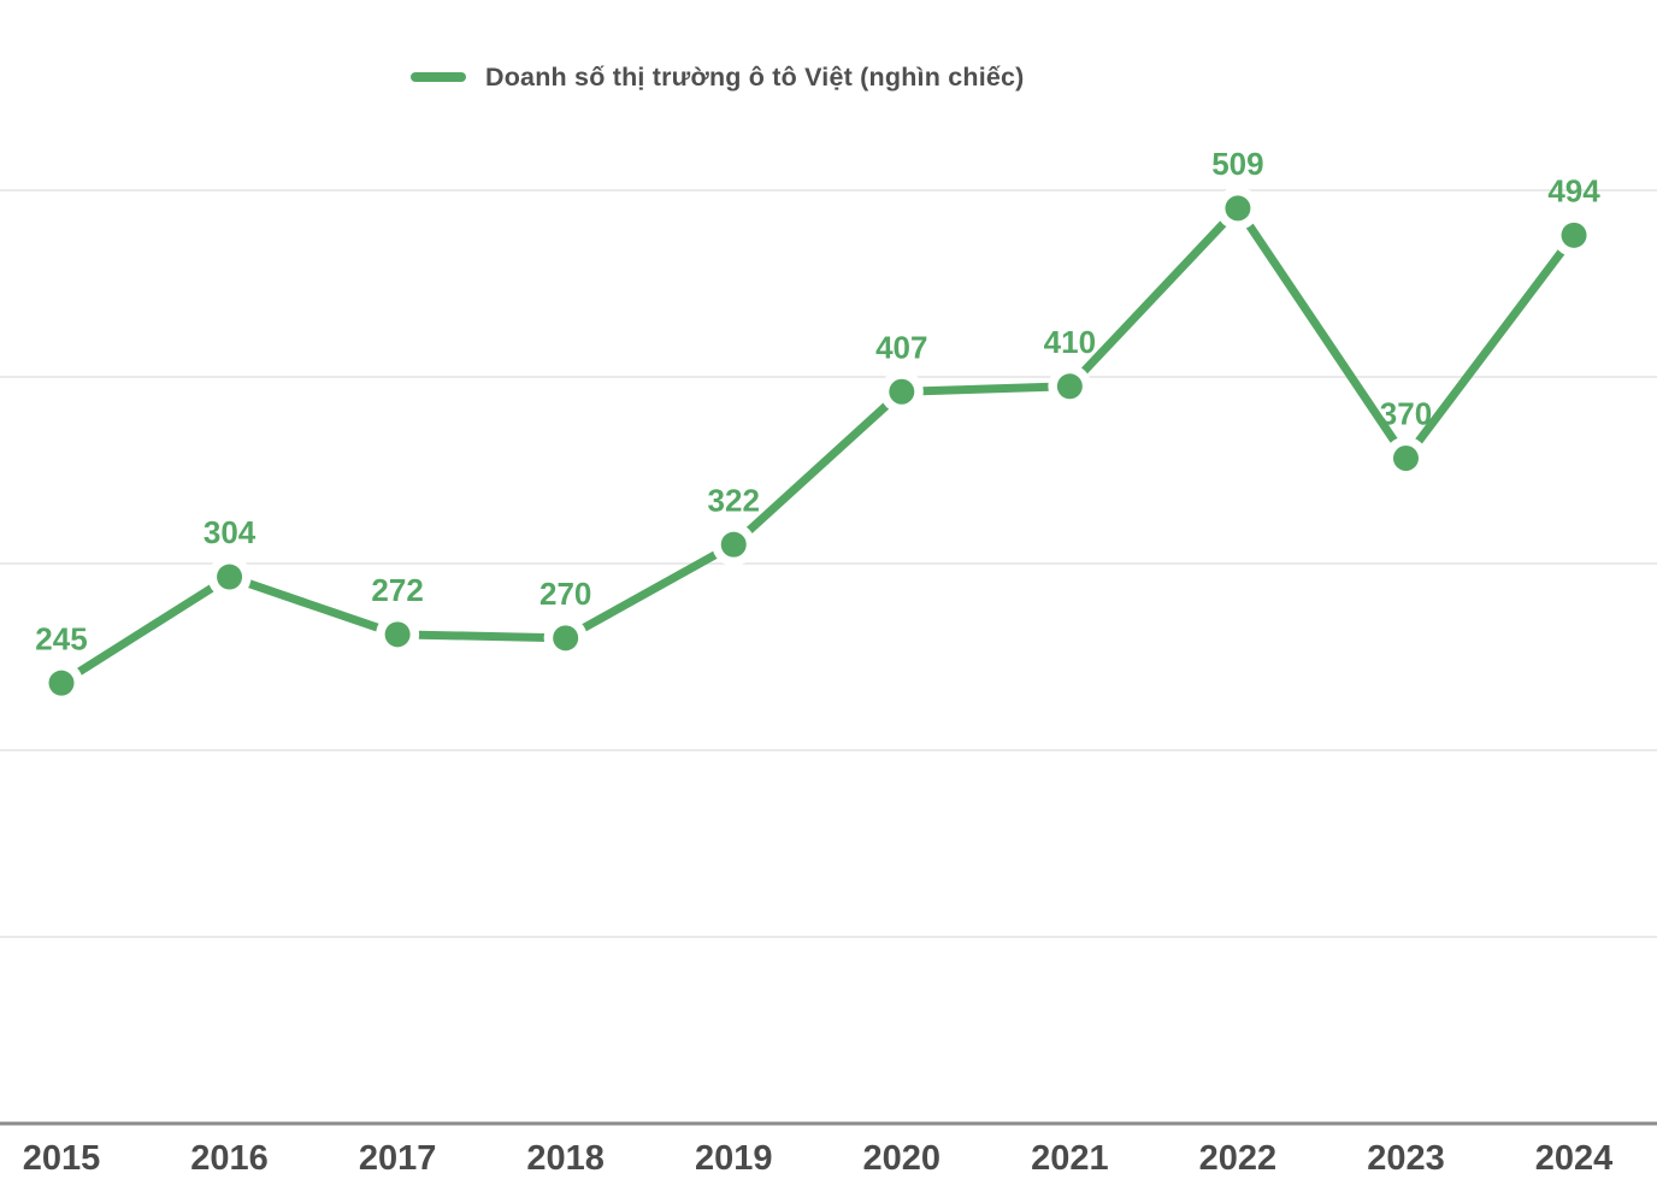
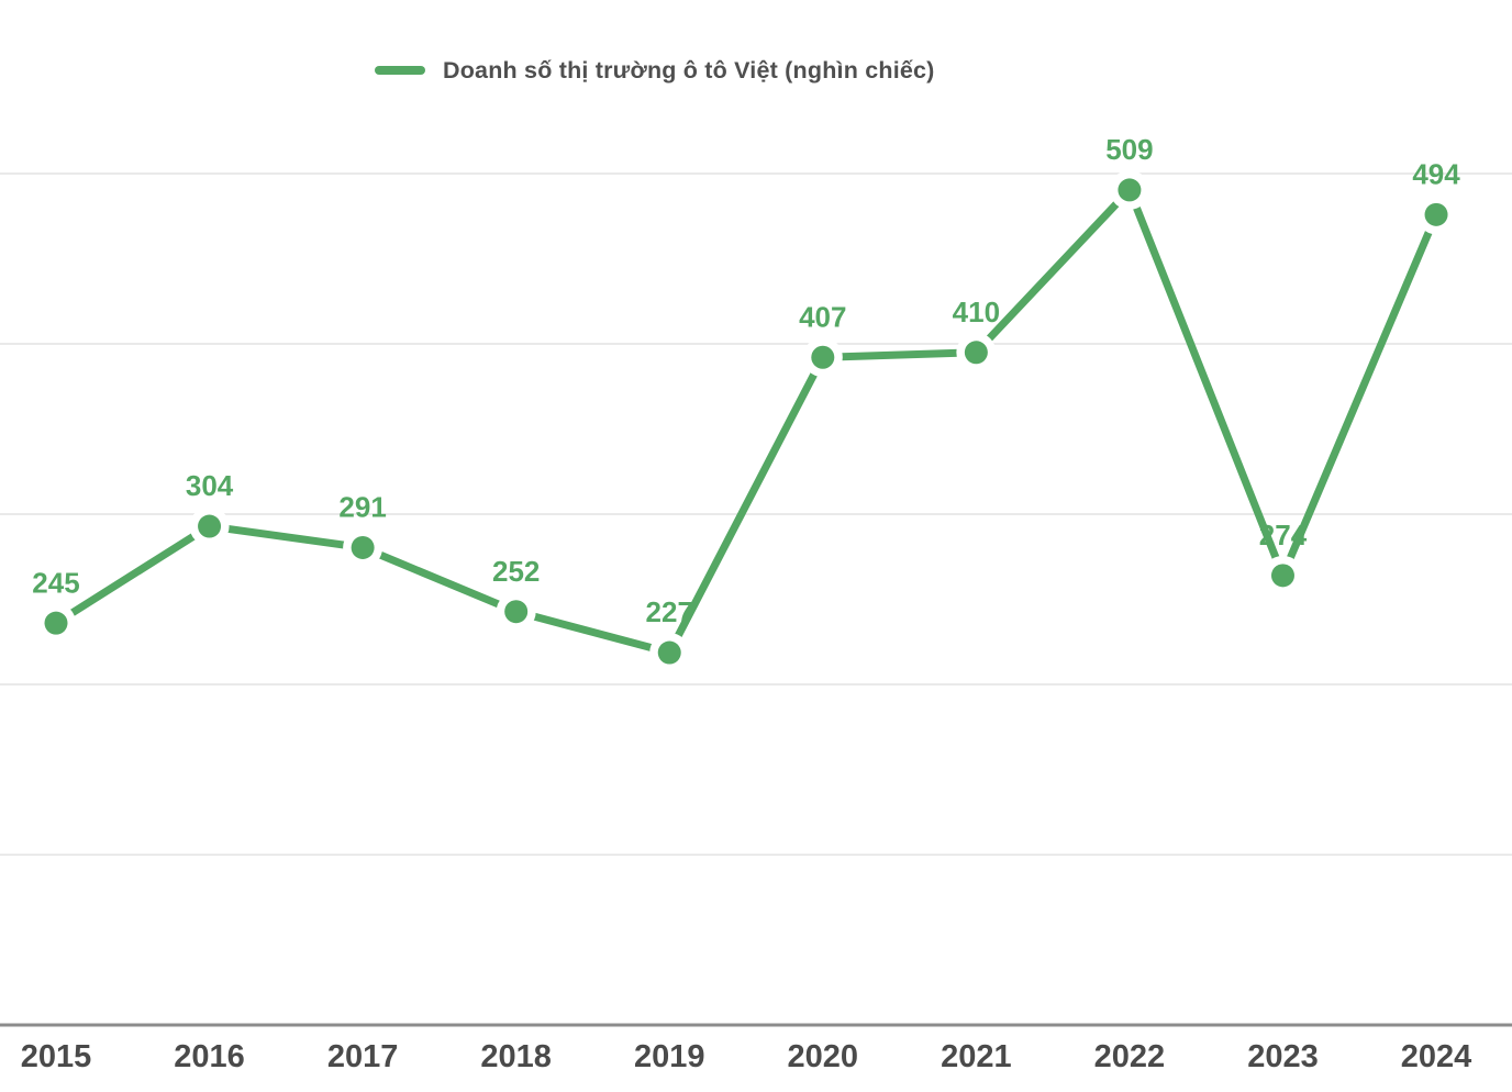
2017: 272 -> 291
2018: 270 -> 252
2019: 322 -> 227
2023: 370 -> 274
